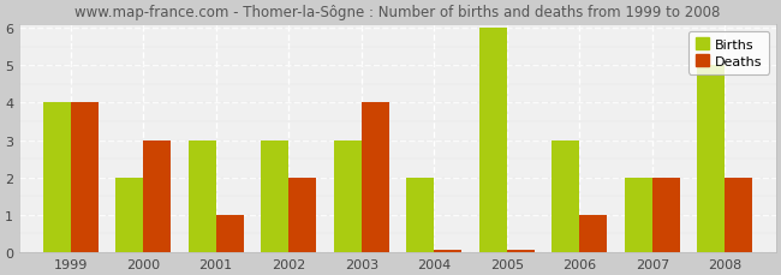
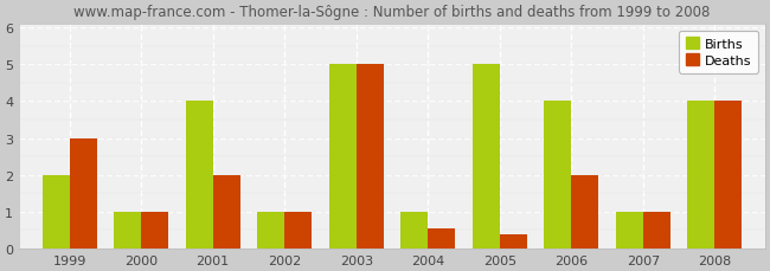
Births/1999: 4 -> 2
Deaths/1999: 4.00 -> 3.00
Births/2000: 2 -> 1
Deaths/2000: 3.00 -> 1.00
Births/2001: 3 -> 4
Deaths/2001: 1.00 -> 2.00
Births/2002: 3 -> 1
Deaths/2002: 2.00 -> 1.00
Births/2003: 3 -> 5
Deaths/2003: 4.00 -> 5.00
Births/2004: 2 -> 1
Deaths/2004: 0.05 -> 0.55
Births/2005: 6 -> 5
Deaths/2005: 0.05 -> 0.40
Births/2006: 3 -> 4
Deaths/2006: 1.00 -> 2.00
Births/2007: 2 -> 1
Deaths/2007: 2.00 -> 1.00
Births/2008: 5 -> 4
Deaths/2008: 2.00 -> 4.00
